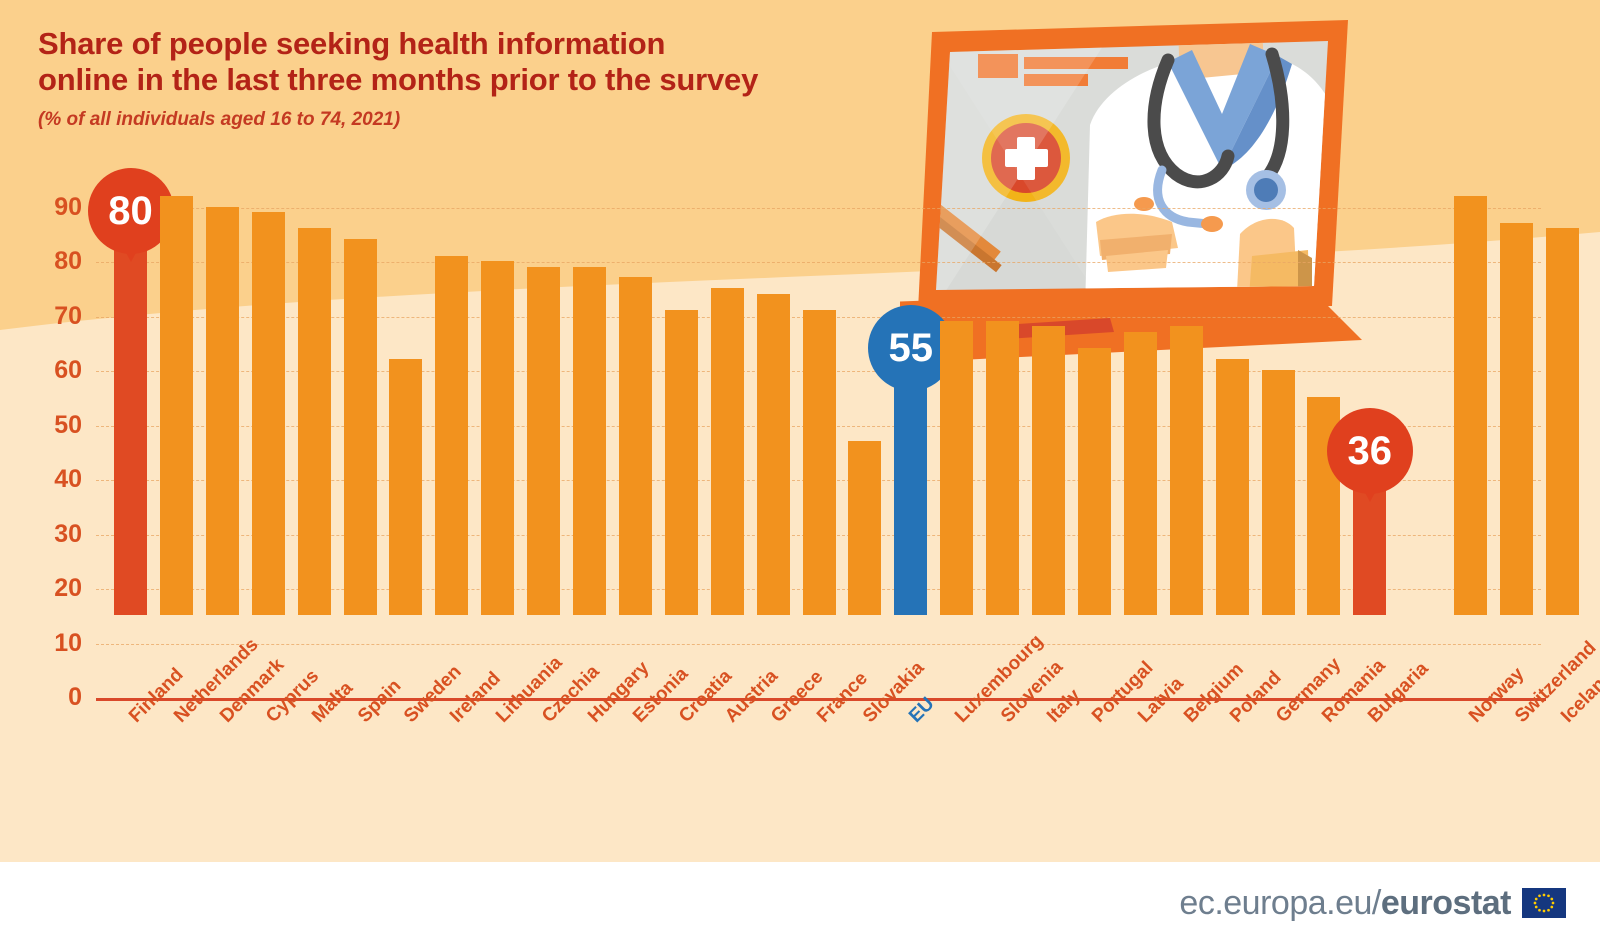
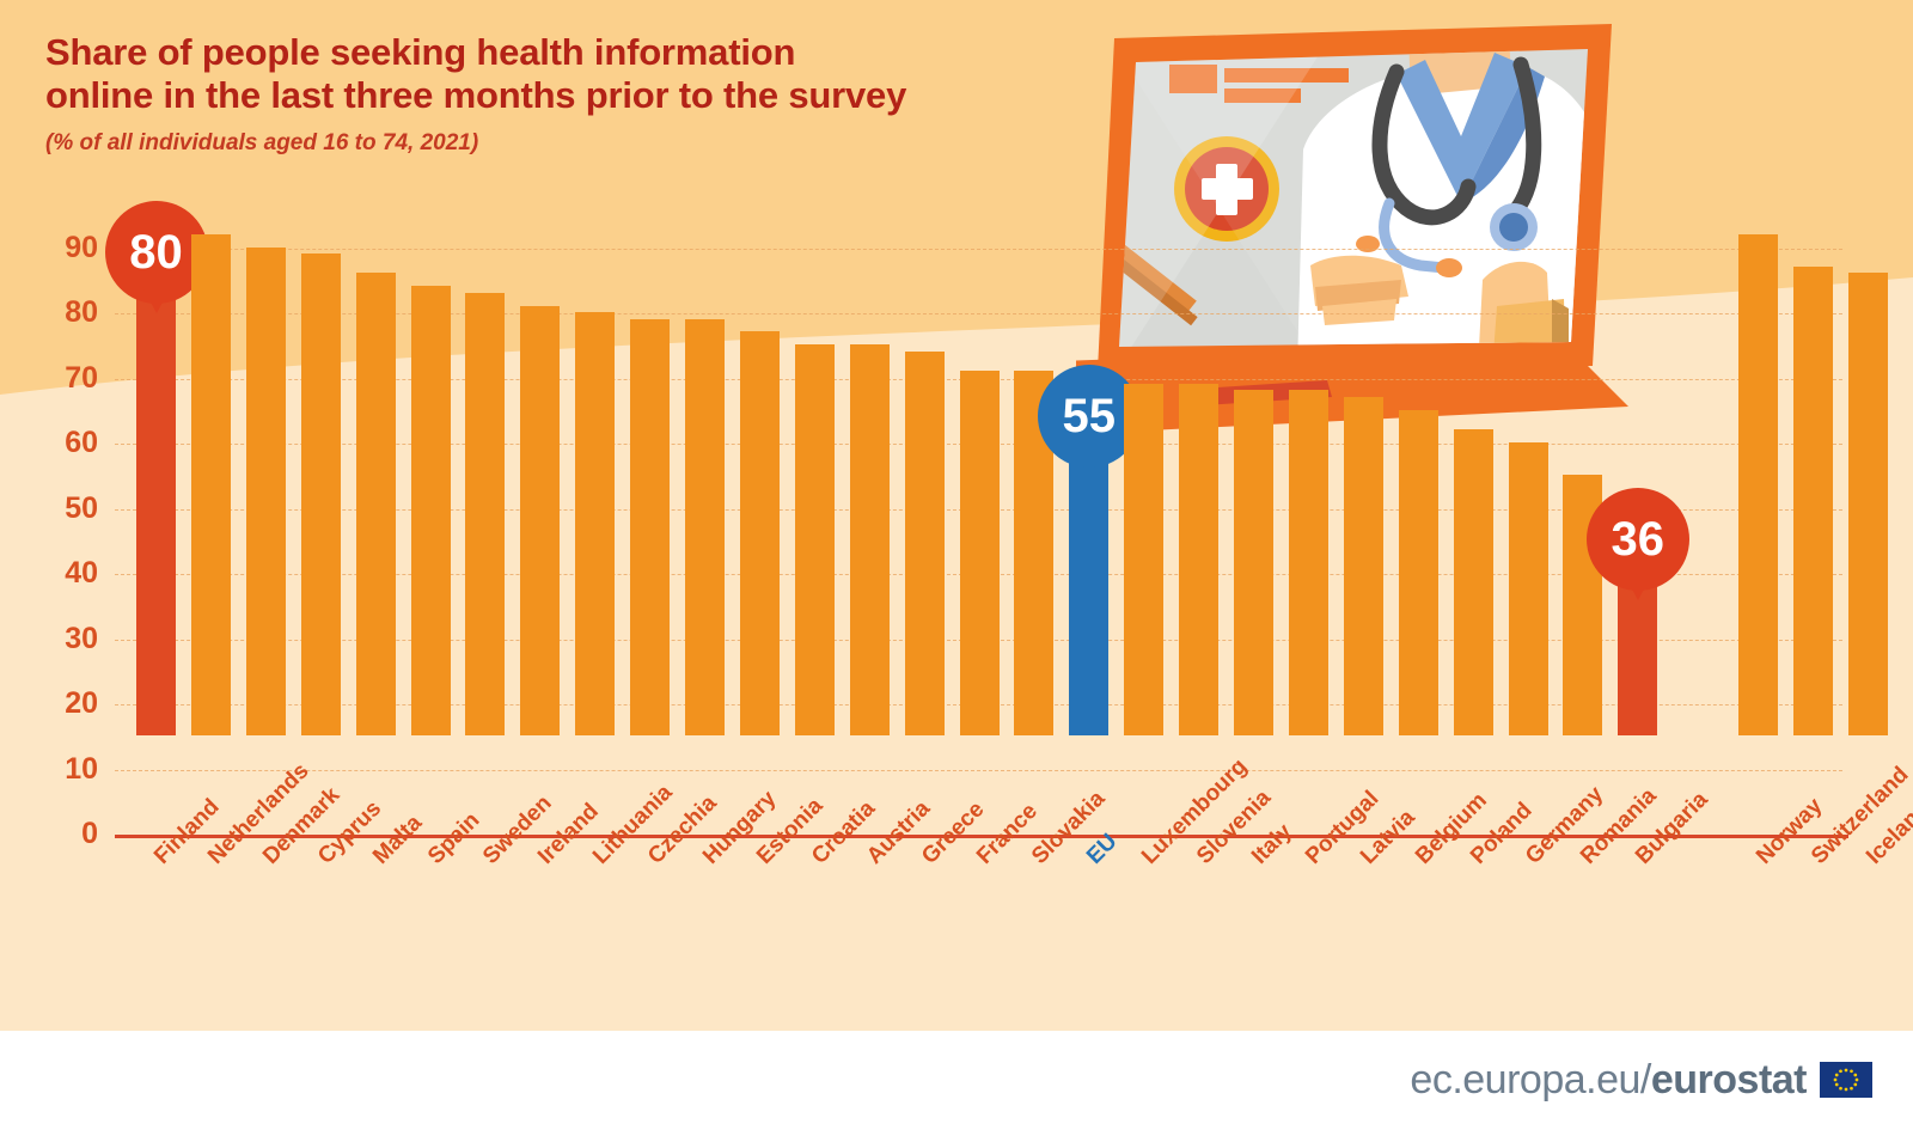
Sweden: 47 -> 68
Croatia: 56 -> 60
Slovakia: 32 -> 56
Portugal: 49 -> 53
Belgium: 53 -> 50
